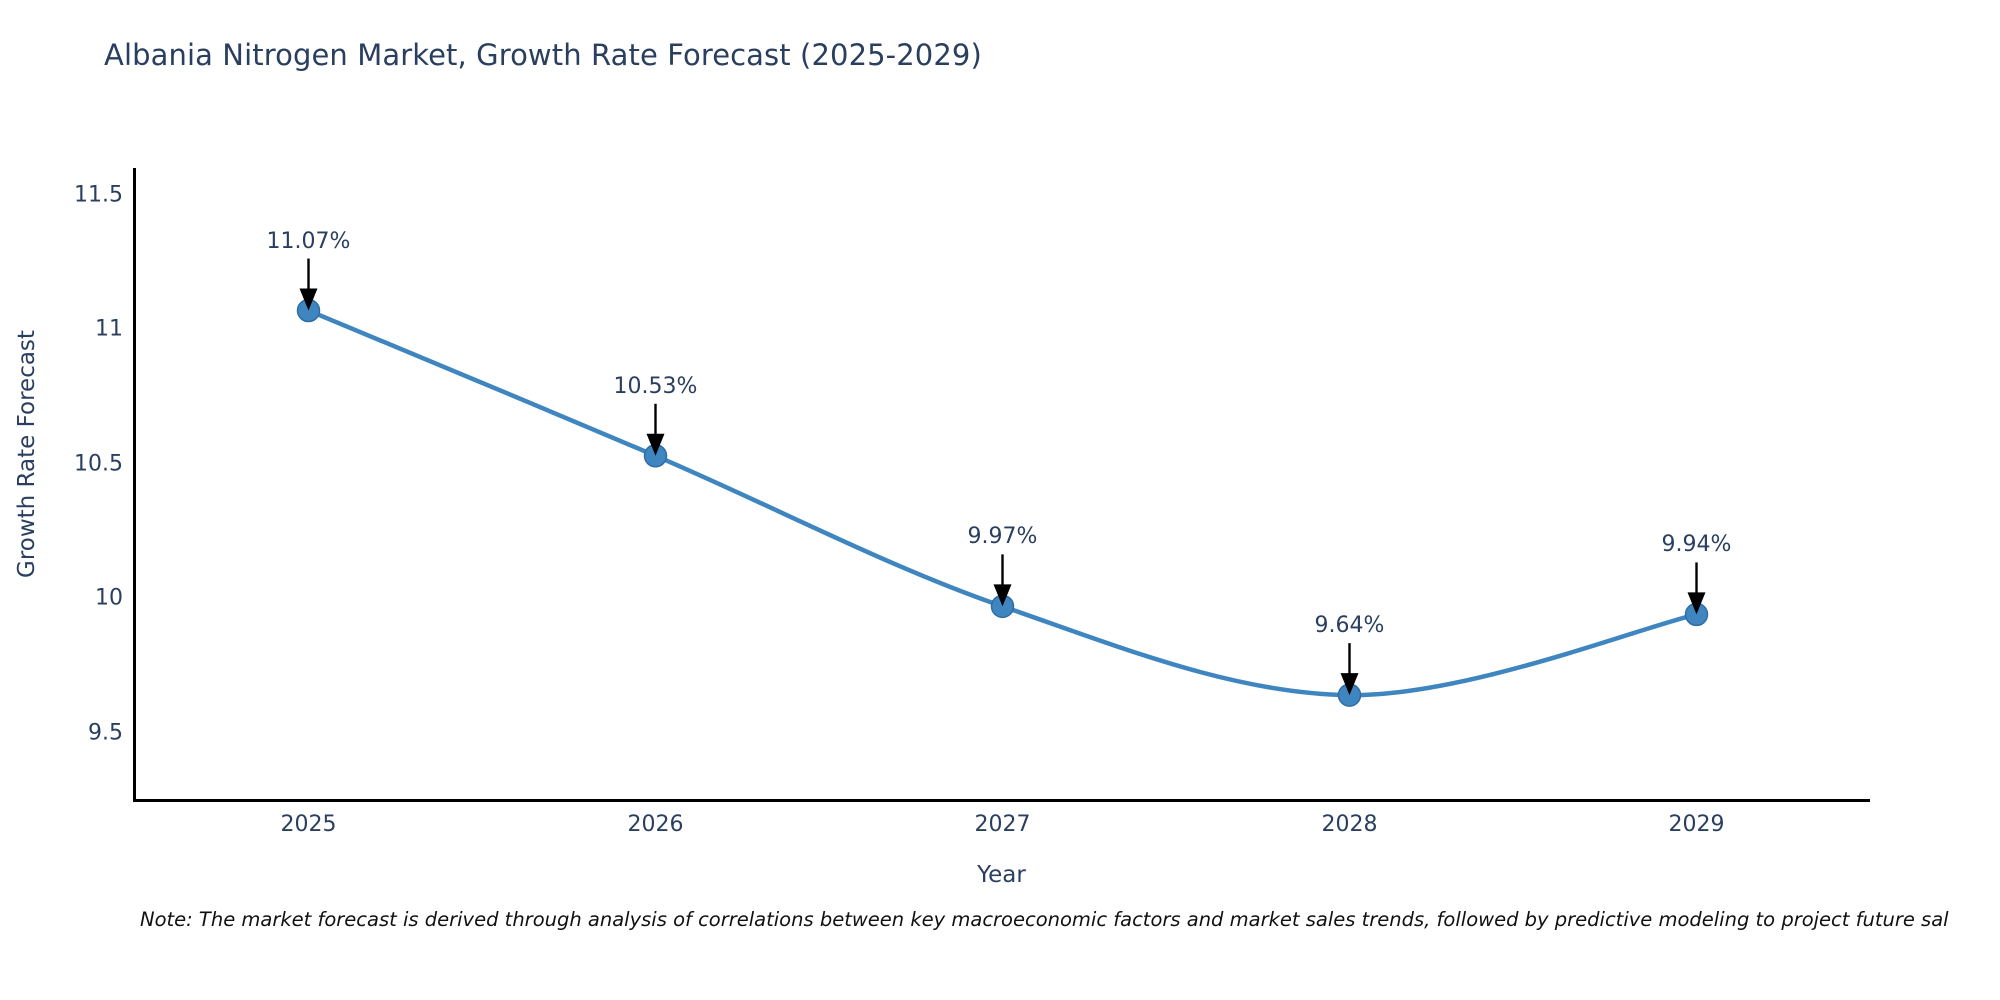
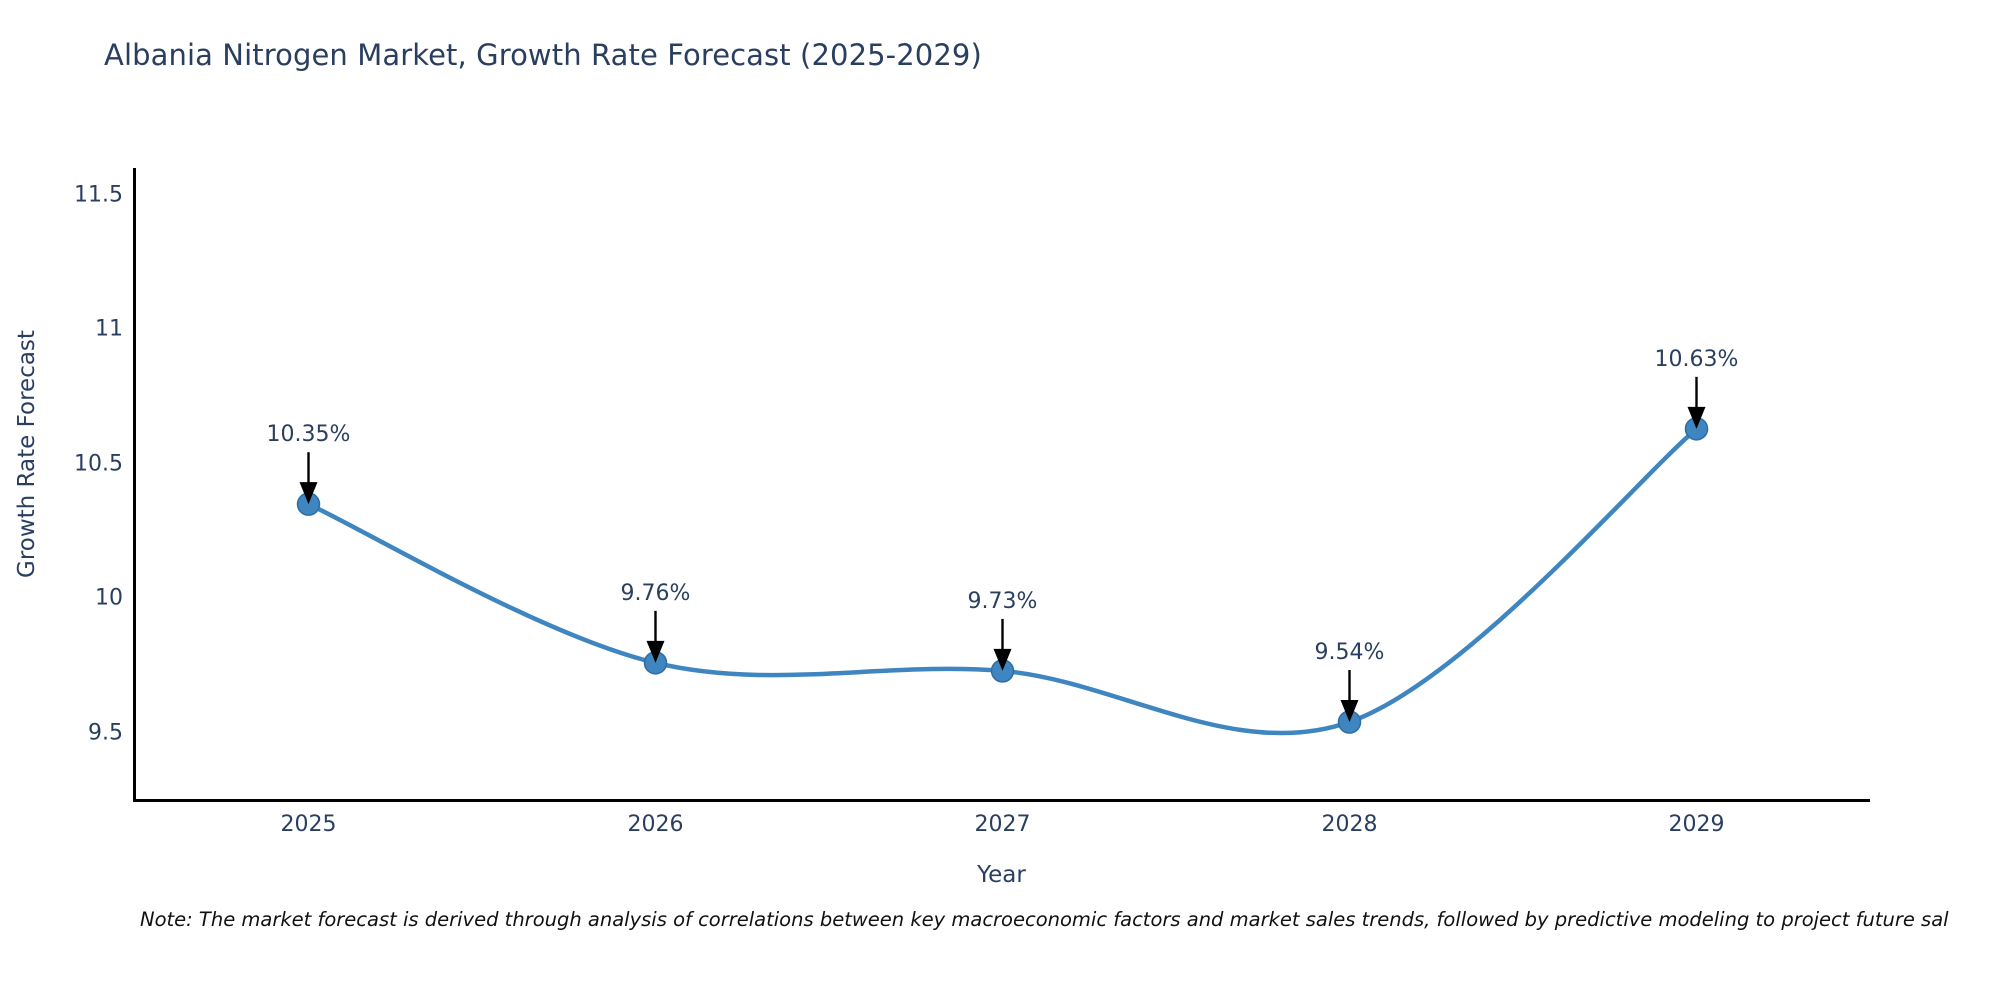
2025: 11.07% -> 10.35%
2026: 10.53% -> 9.76%
2027: 9.97% -> 9.73%
2028: 9.64% -> 9.54%
2029: 9.94% -> 10.63%
